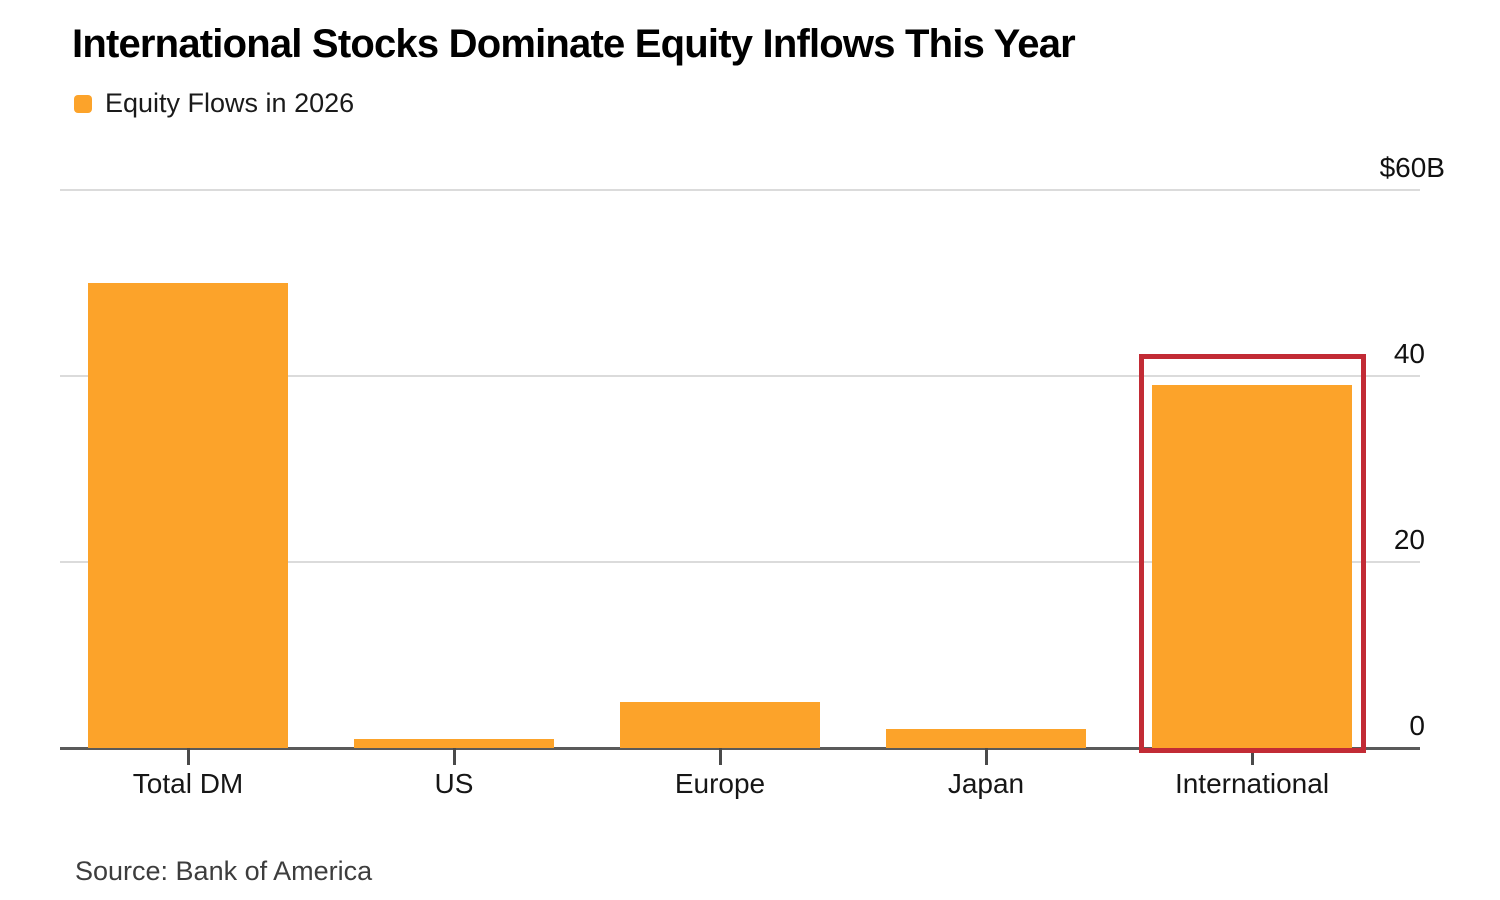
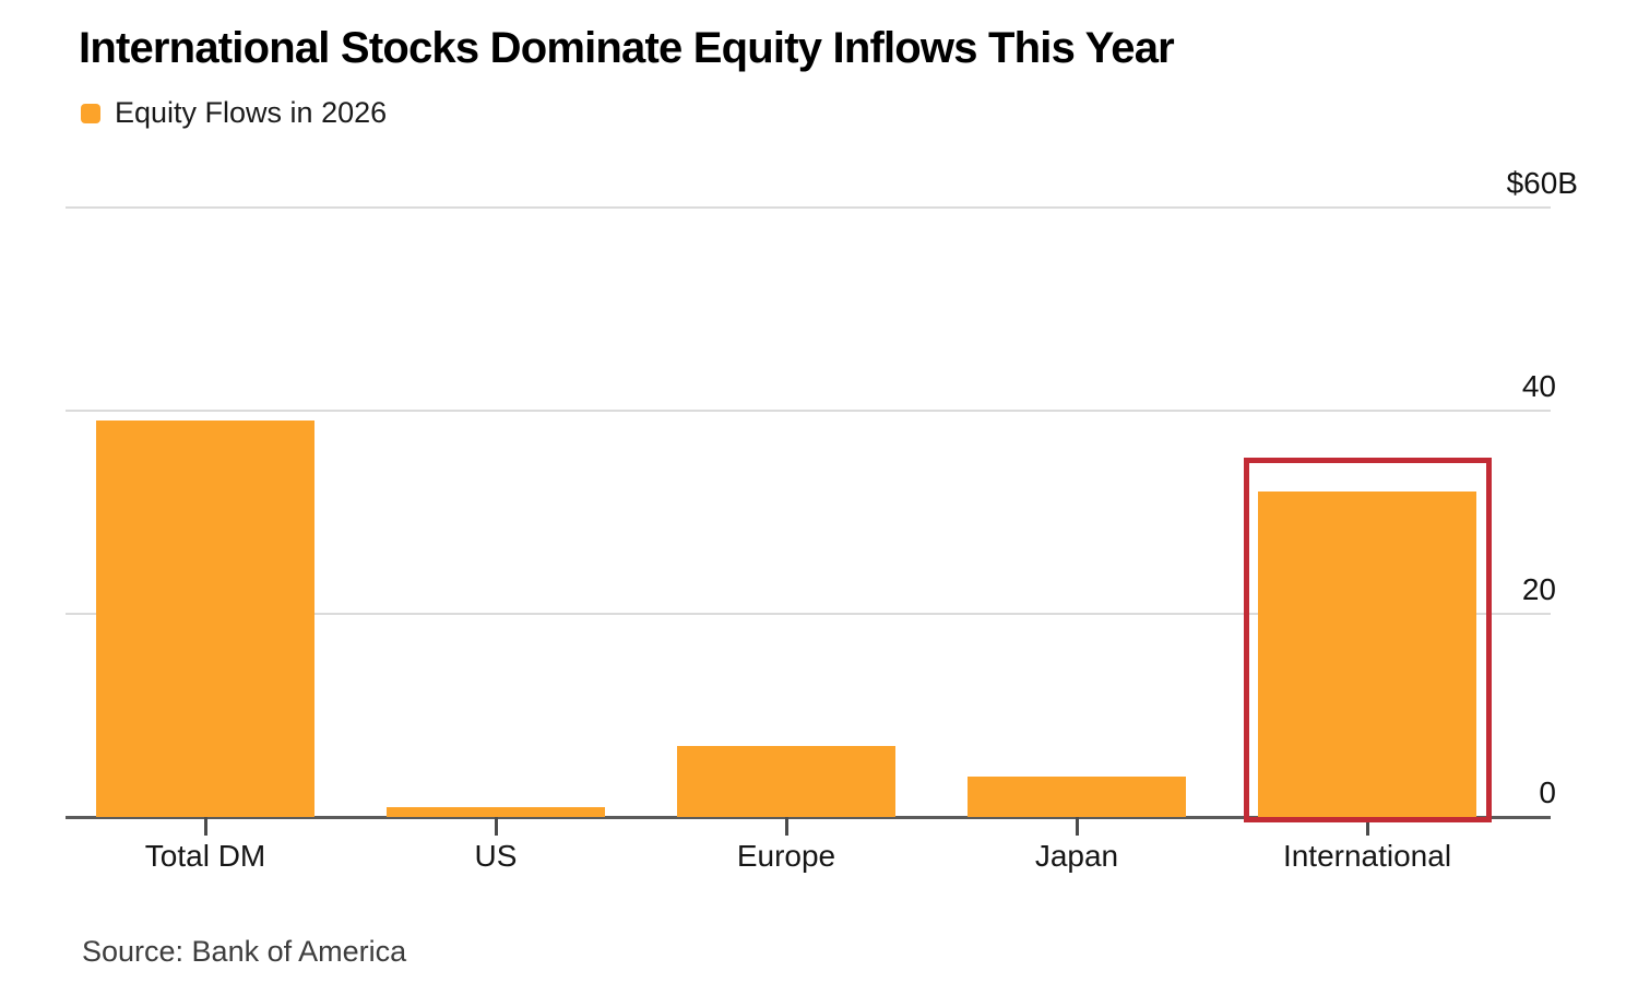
Total DM: 50 -> 39
Europe: 5 -> 7
Japan: 2 -> 4
International: 39 -> 32
